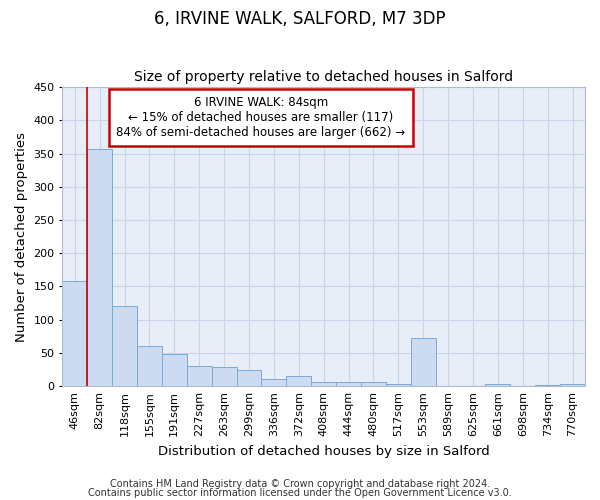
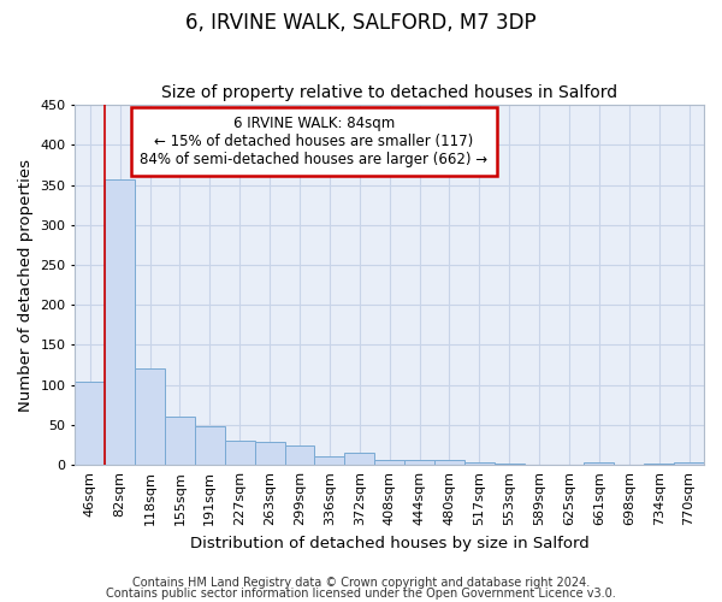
46sqm: 158 -> 104
553sqm: 72 -> 2
